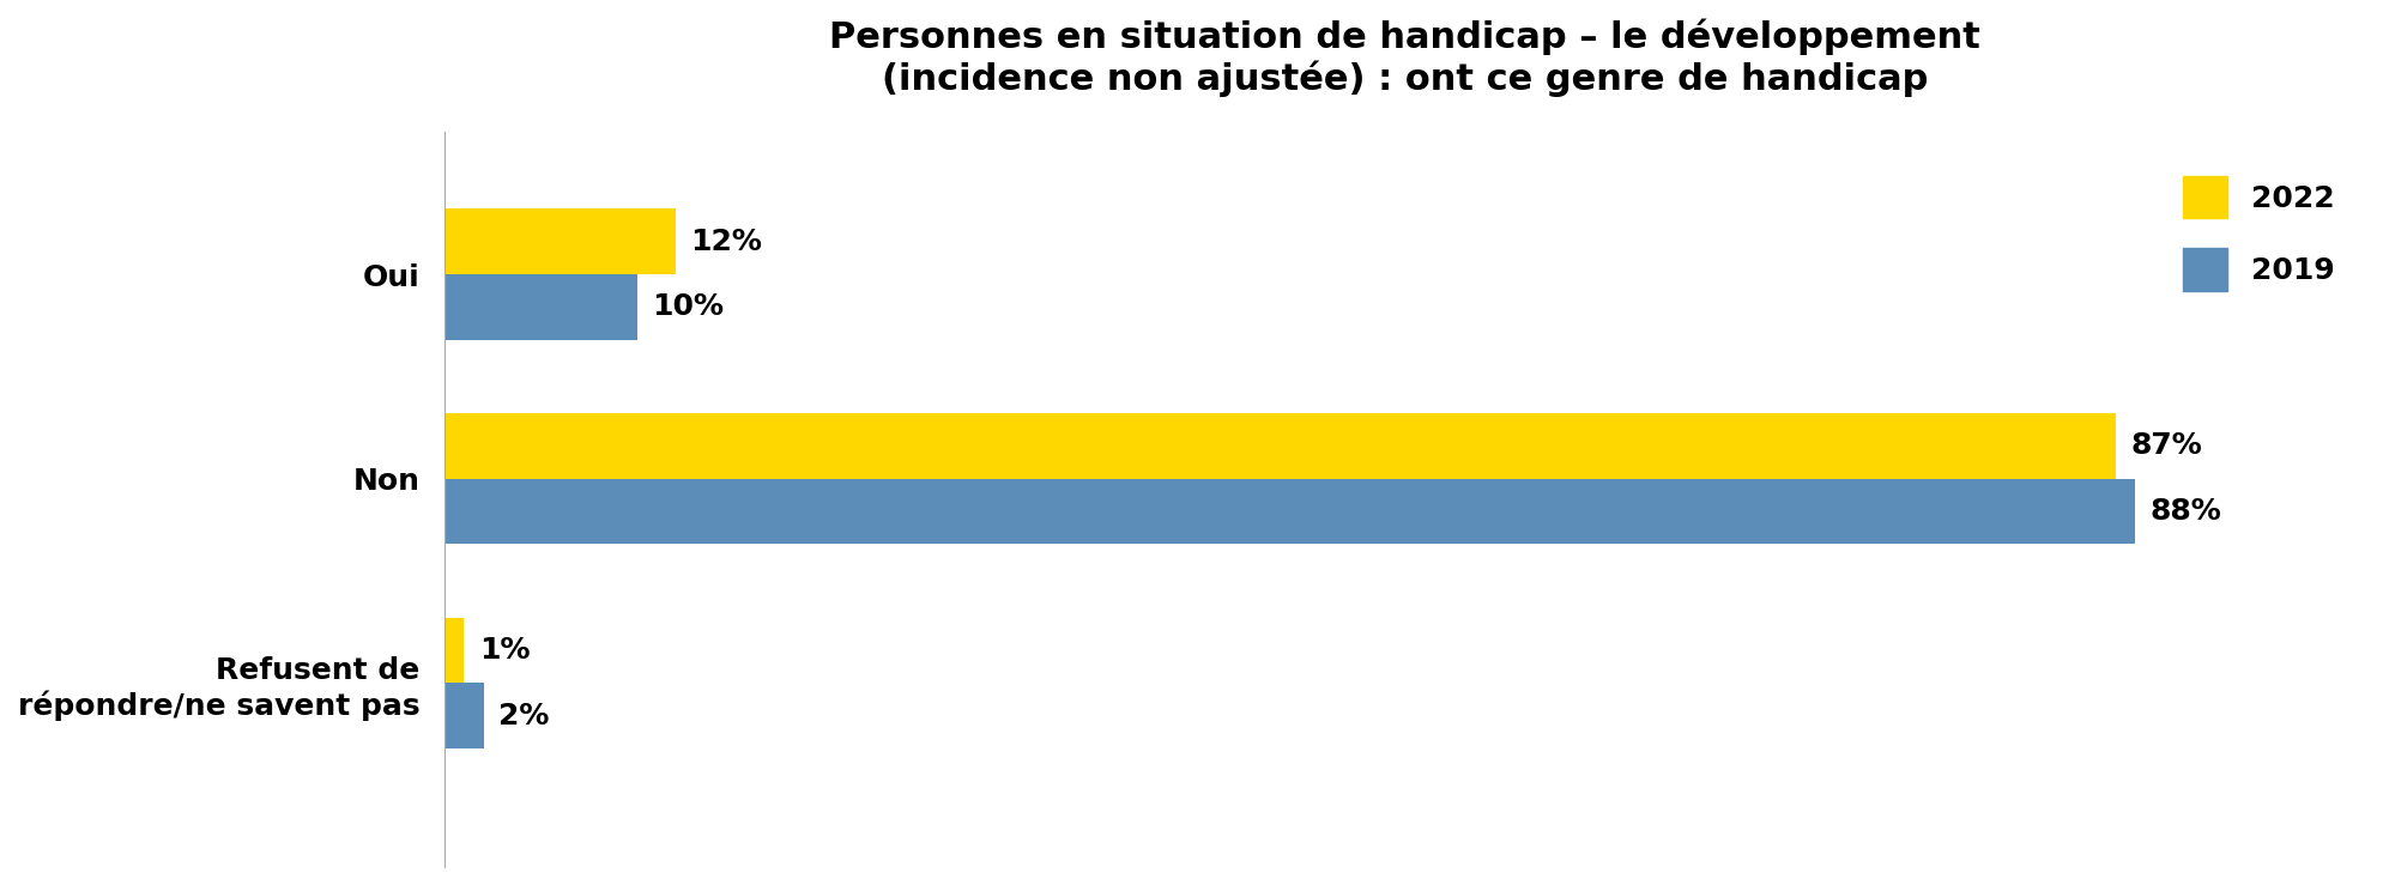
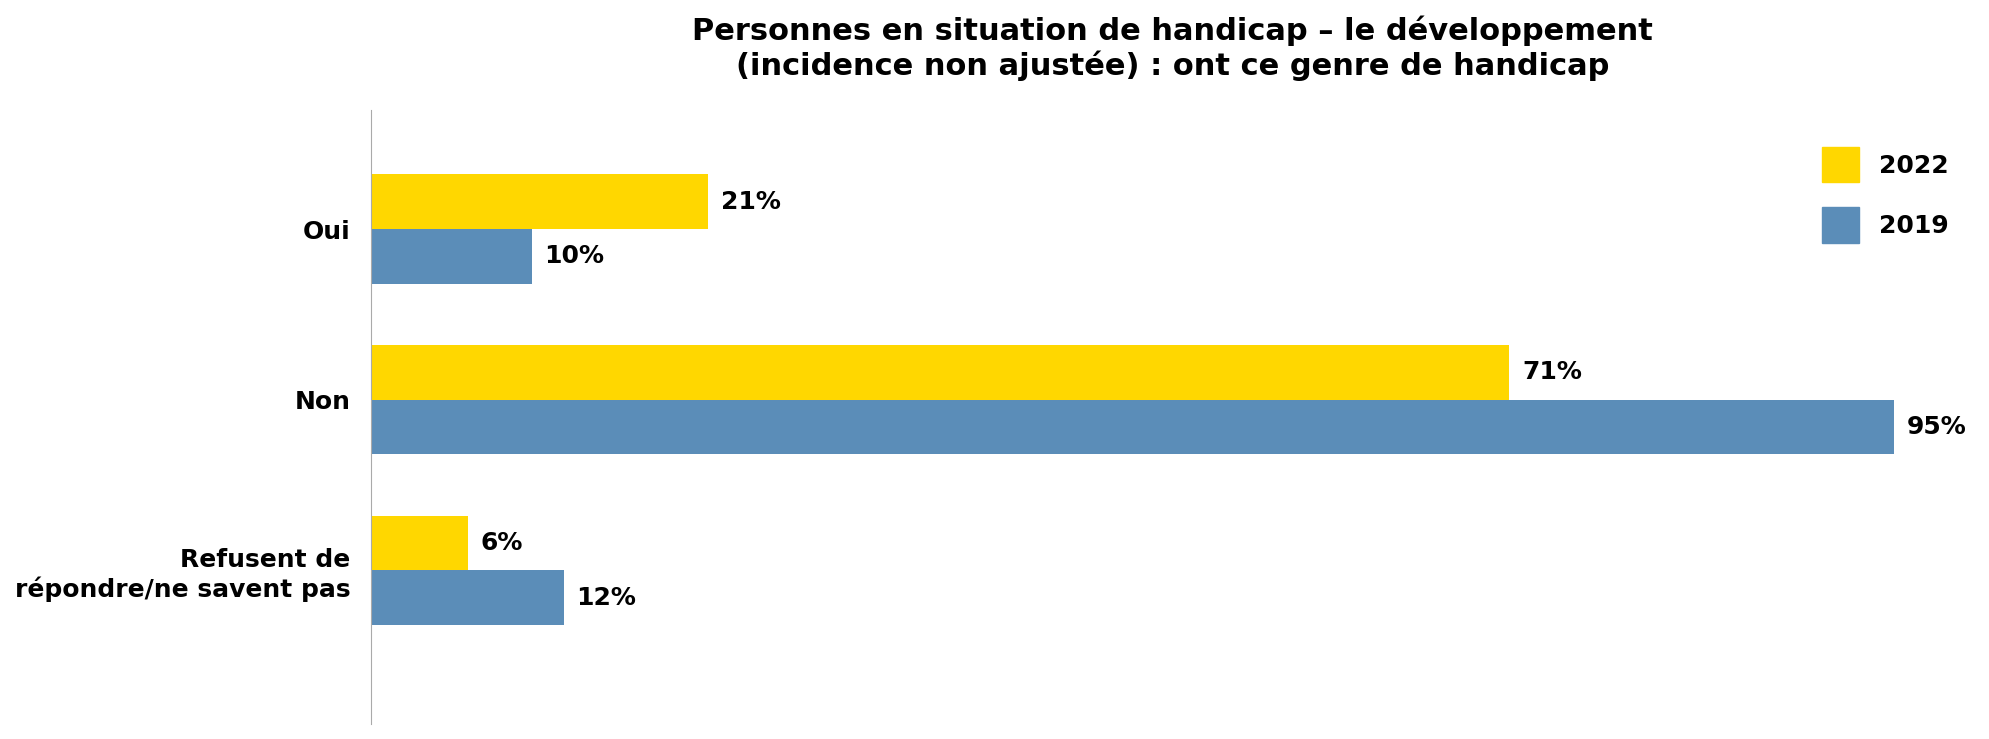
2022/Oui: 12% -> 21%
2022/Non: 87% -> 71%
2019/Non: 88% -> 95%
2022/Refusent de répondre/ne savent pas: 1% -> 6%
2019/Refusent de répondre/ne savent pas: 2% -> 12%
